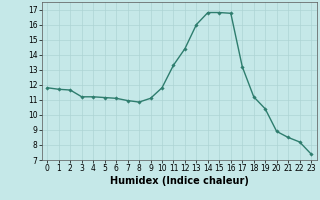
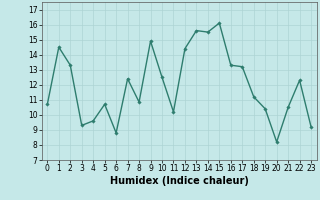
0: 11.8 -> 10.7
1: 11.7 -> 14.5
2: 11.7 -> 13.3
3: 11.2 -> 9.3
4: 11.2 -> 9.6
5: 11.2 -> 10.7
6: 11.1 -> 8.8
7: 10.9 -> 12.4
9: 11.1 -> 14.9
10: 11.8 -> 12.5
11: 13.3 -> 10.2
13: 16.0 -> 15.6
14: 16.8 -> 15.5
15: 16.8 -> 16.1
16: 16.8 -> 13.3
20: 8.9 -> 8.2
21: 8.5 -> 10.5
22: 8.2 -> 12.3
23: 7.4 -> 9.2
